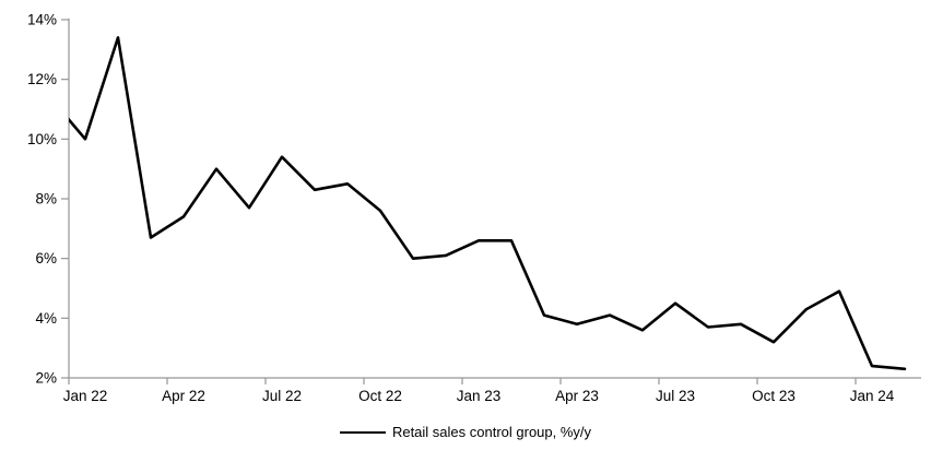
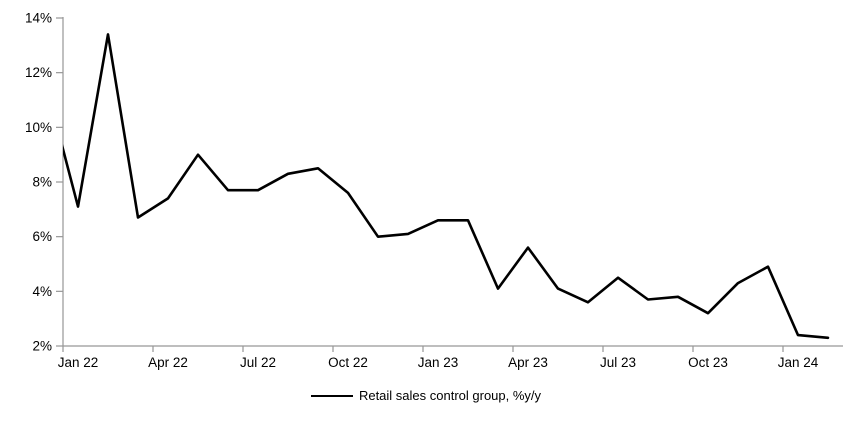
Jan 22: 10.0% -> 7.1%
Jul 22: 9.4% -> 7.7%
Apr 23: 3.8% -> 5.6%
